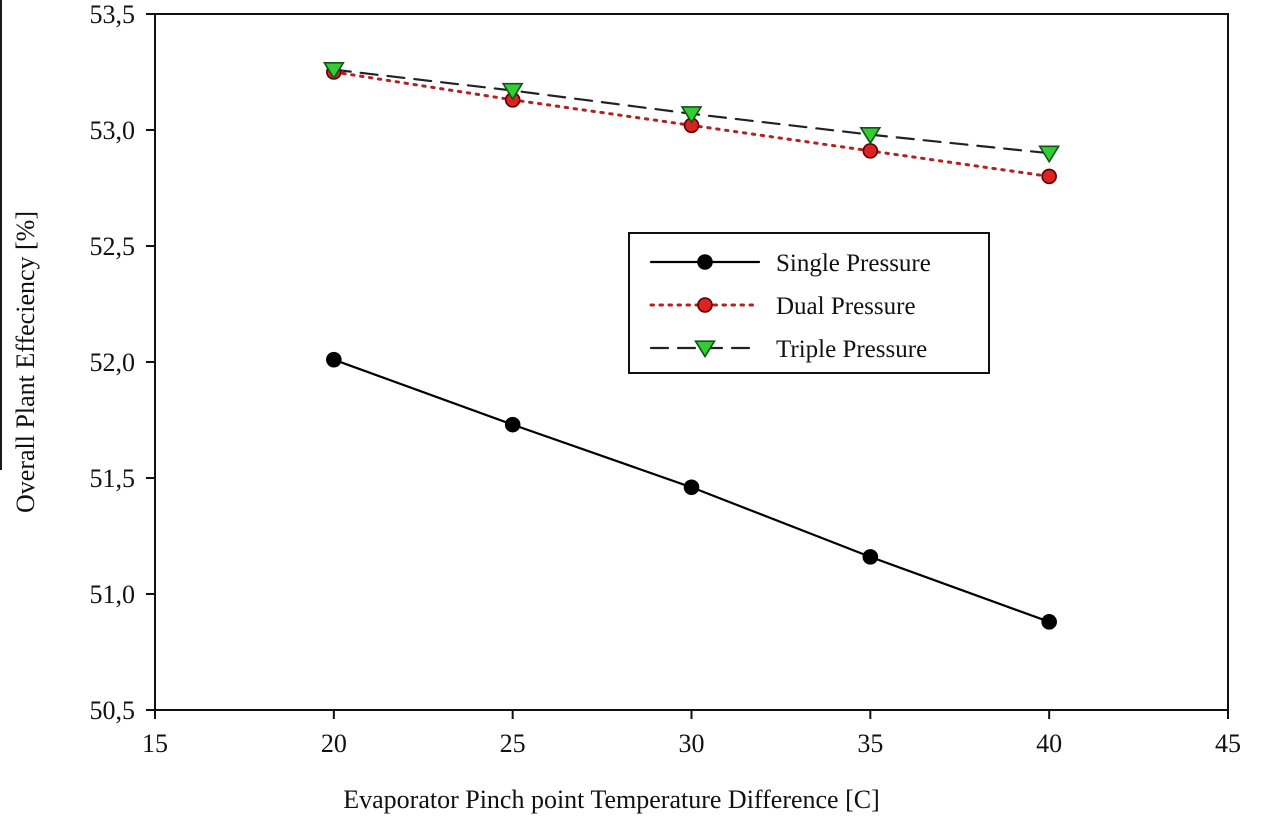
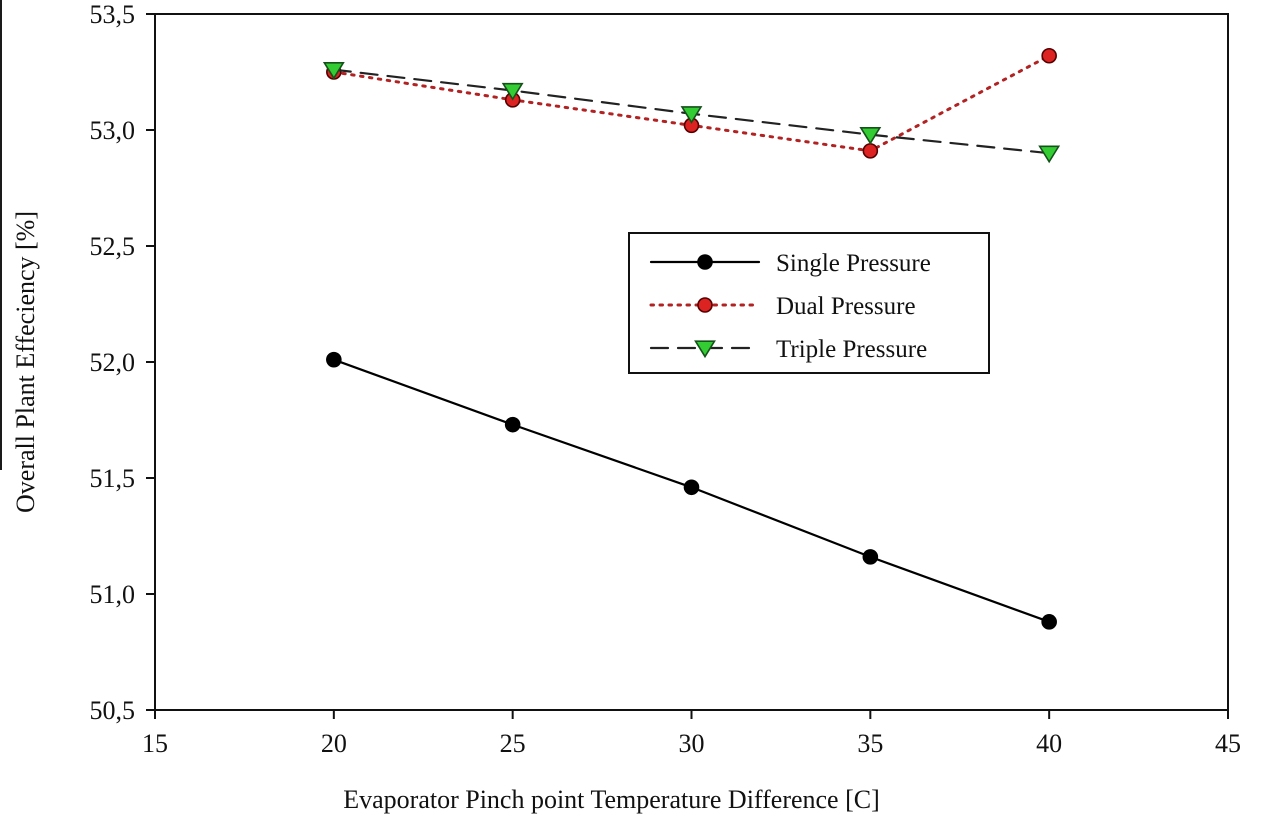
Dual Pressure/40: 52,80 -> 53,32
